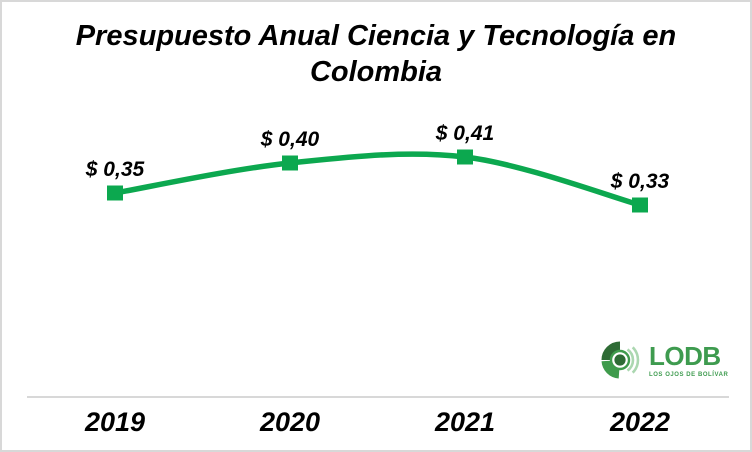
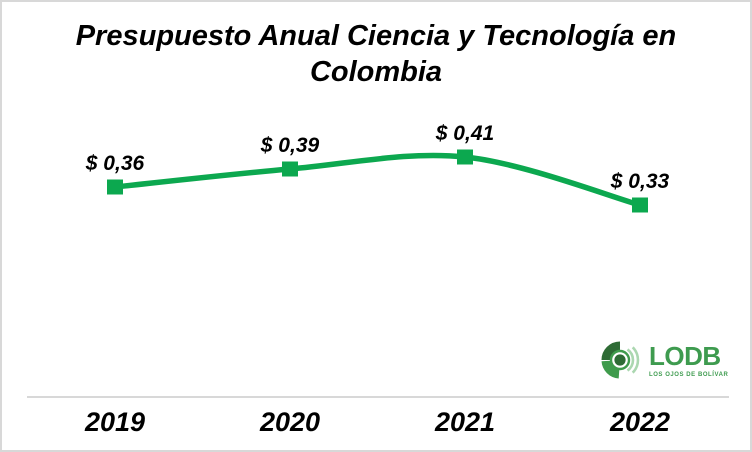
2019: 0,35 -> 0,36
2020: 0,40 -> 0,39
